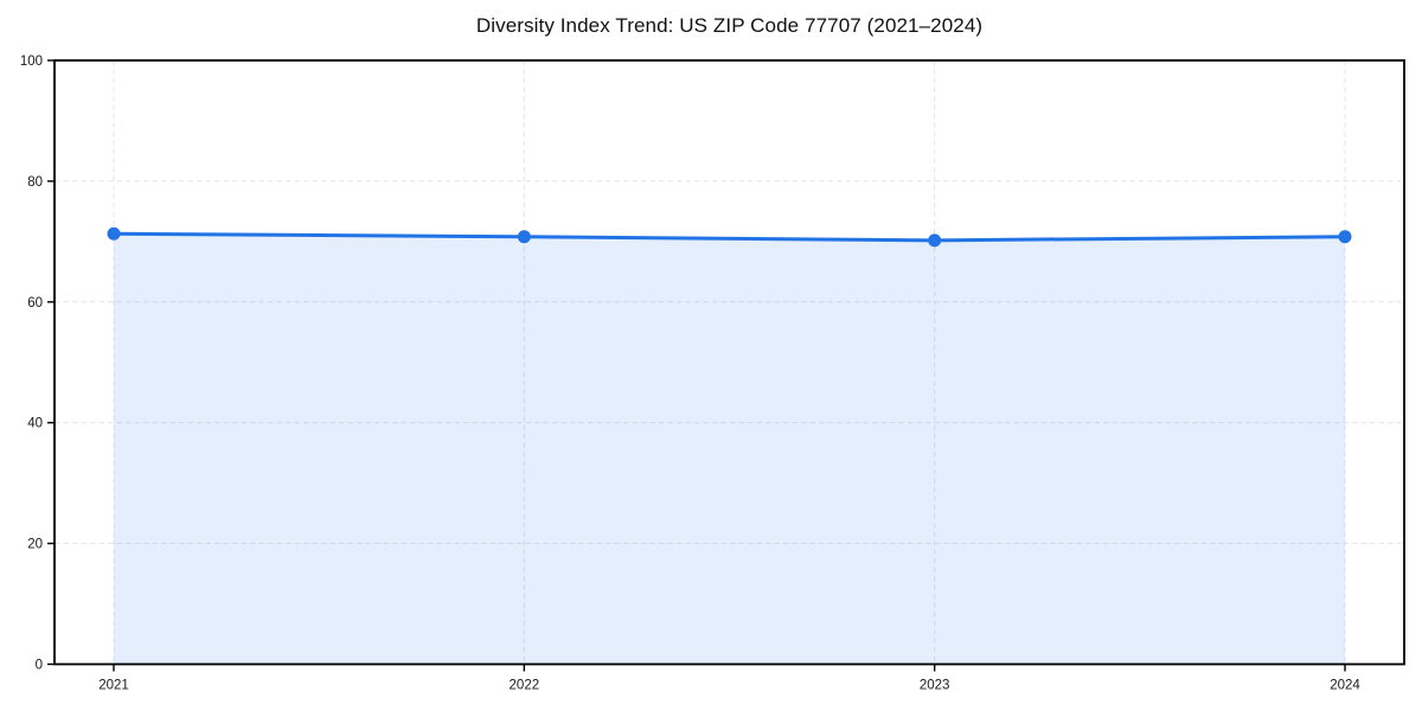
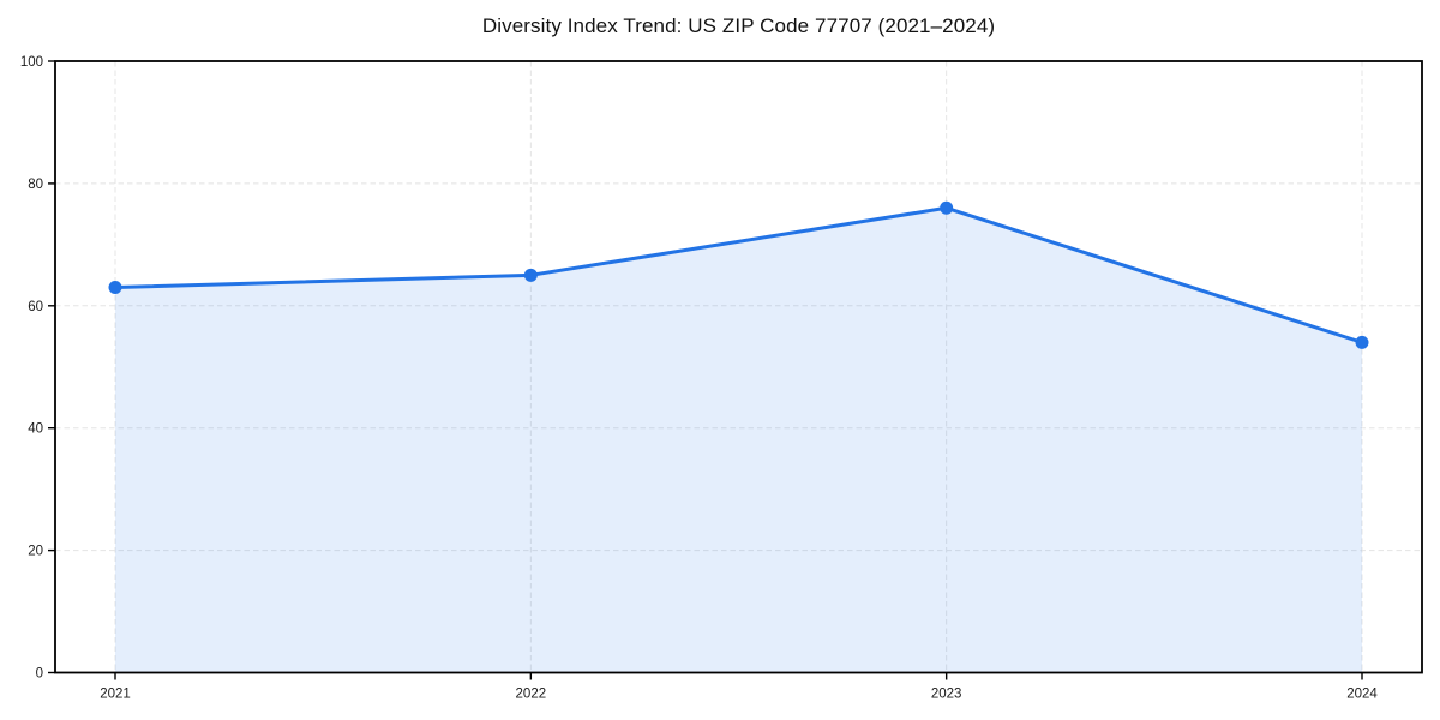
2021: 71 -> 63
2022: 71 -> 65
2023: 70 -> 76
2024: 71 -> 54
